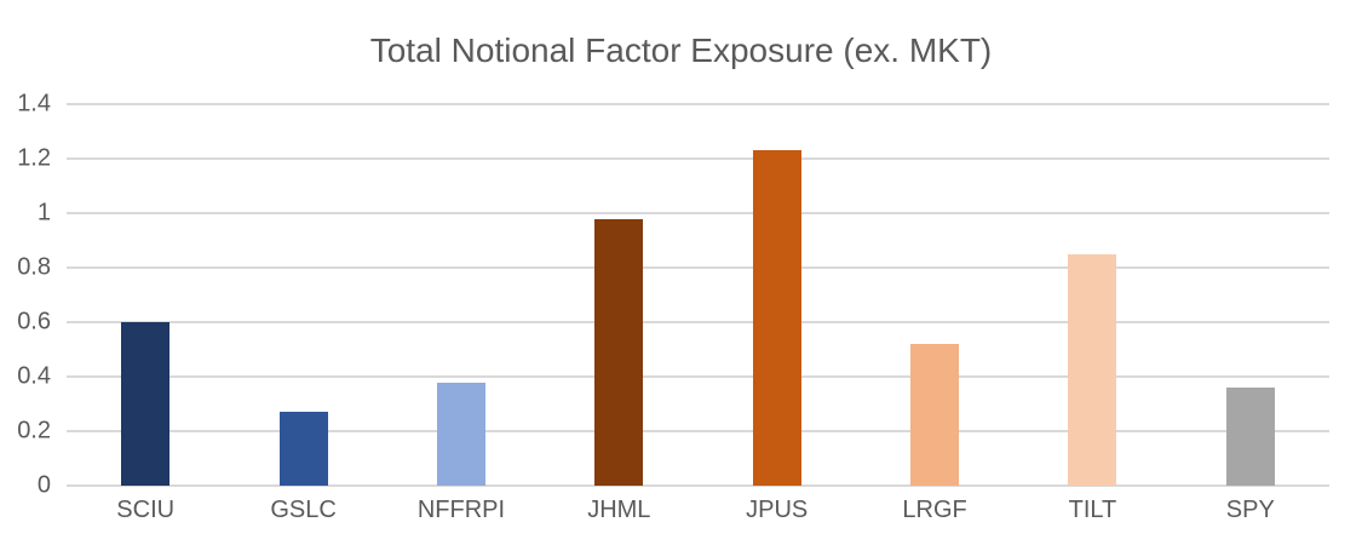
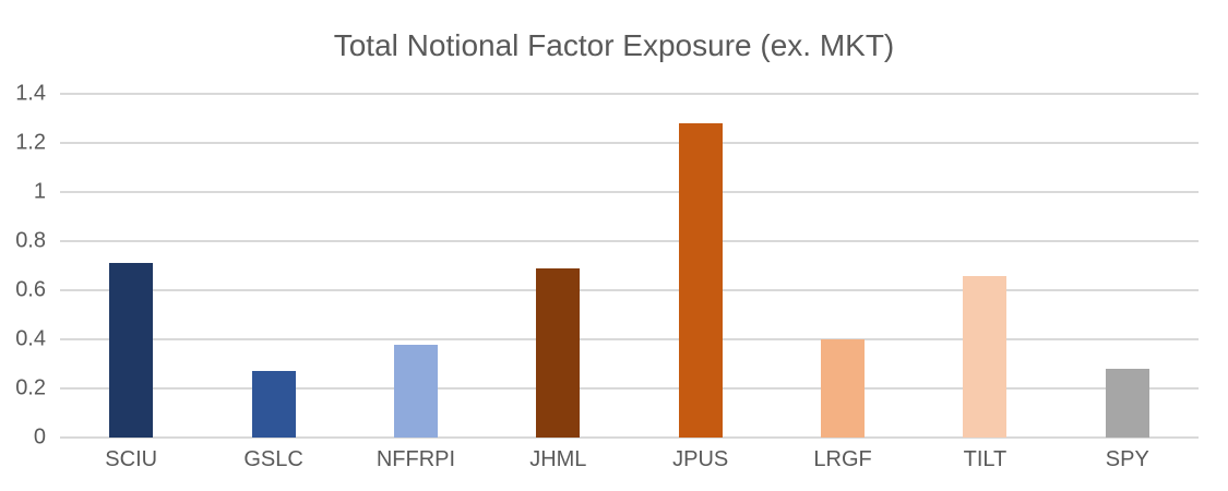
SCIU: 0.60 -> 0.71
JHML: 0.98 -> 0.69
JPUS: 1.23 -> 1.28
LRGF: 0.52 -> 0.40
TILT: 0.85 -> 0.66
SPY: 0.36 -> 0.28
